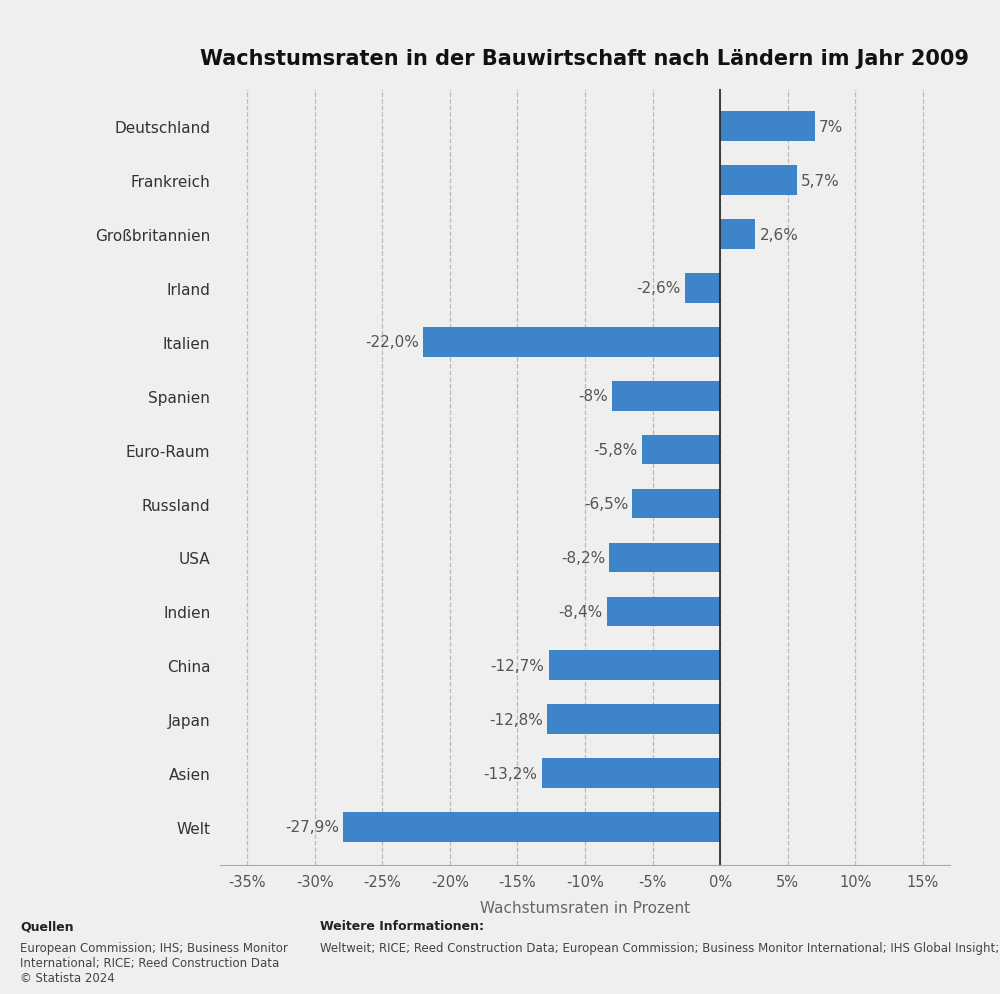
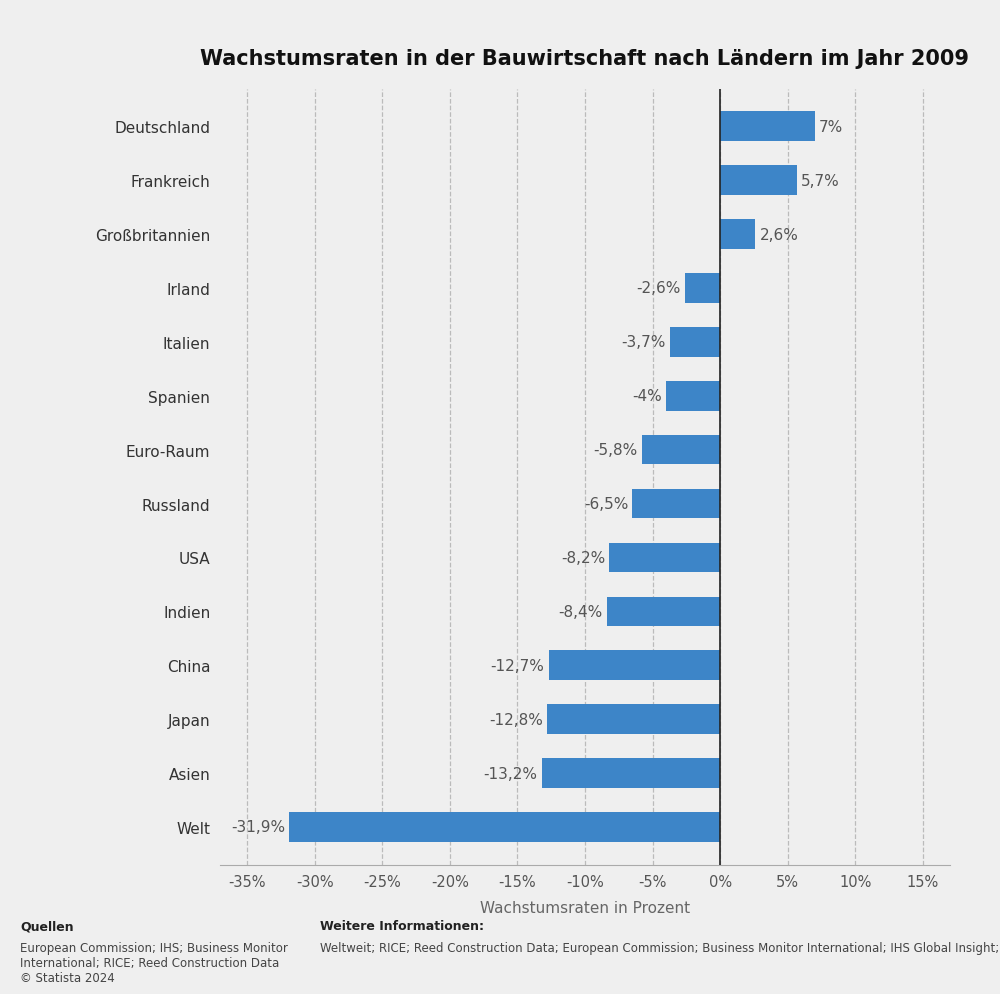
Italien: -22,0% -> -3,7%
Spanien: -8% -> -4%
Welt: -27,9% -> -31,9%
